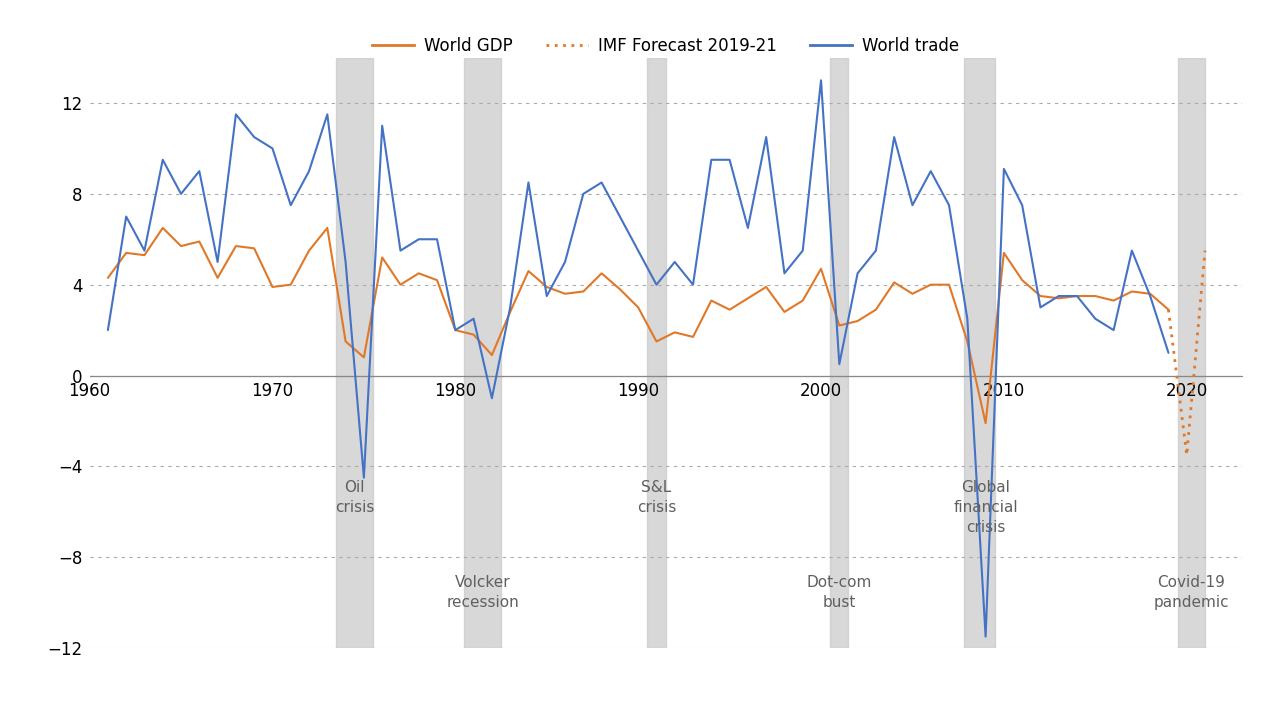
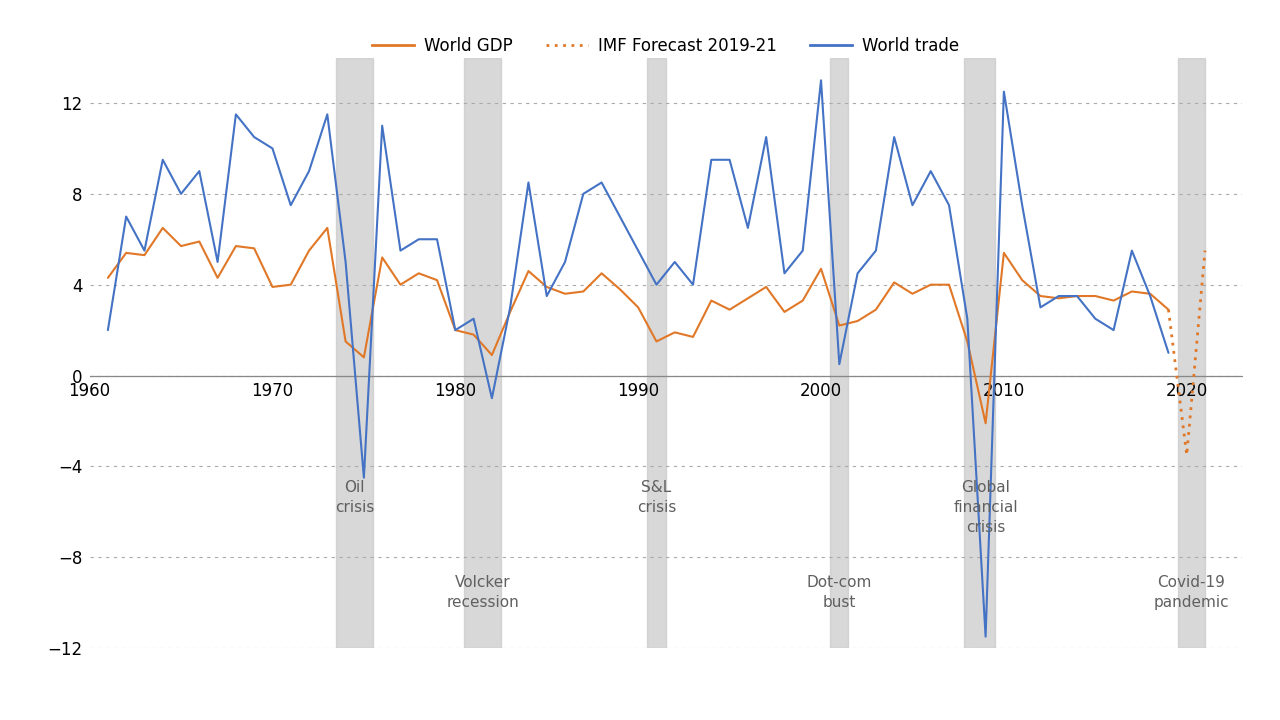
World trade/2010: 9.1 -> 12.5
